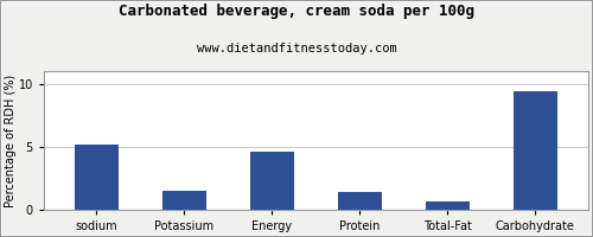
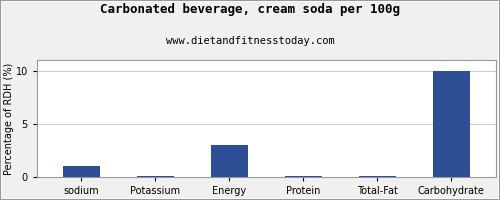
sodium: 5.2 -> 1.0
Potassium: 1.5 -> 0.1
Energy: 4.6 -> 3.0
Protein: 1.4 -> 0.1
Total-Fat: 0.6 -> 0.1
Carbohydrate: 9.4 -> 10.0
